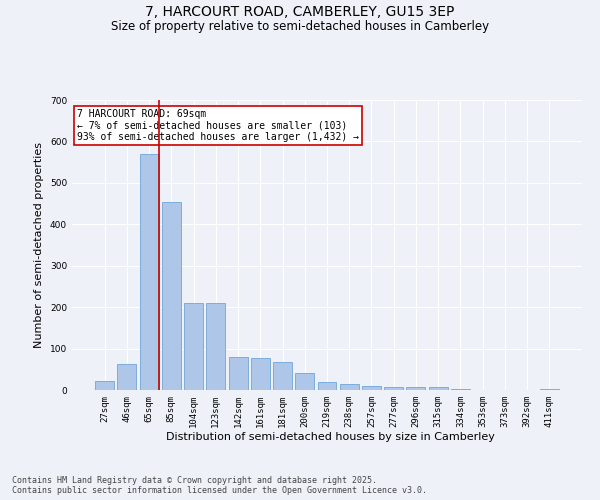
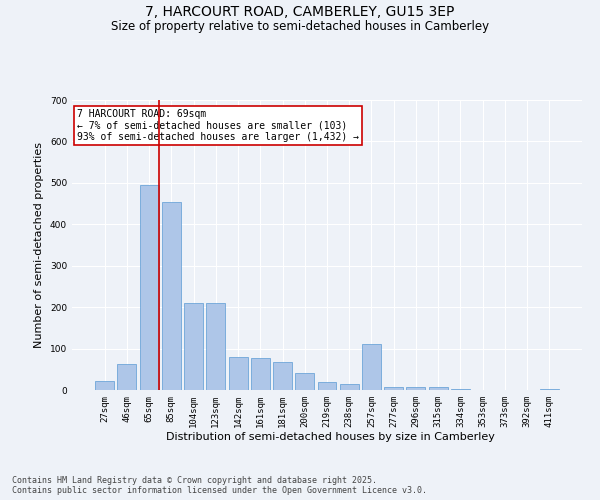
65sqm: 570 -> 495
257sqm: 10 -> 110
